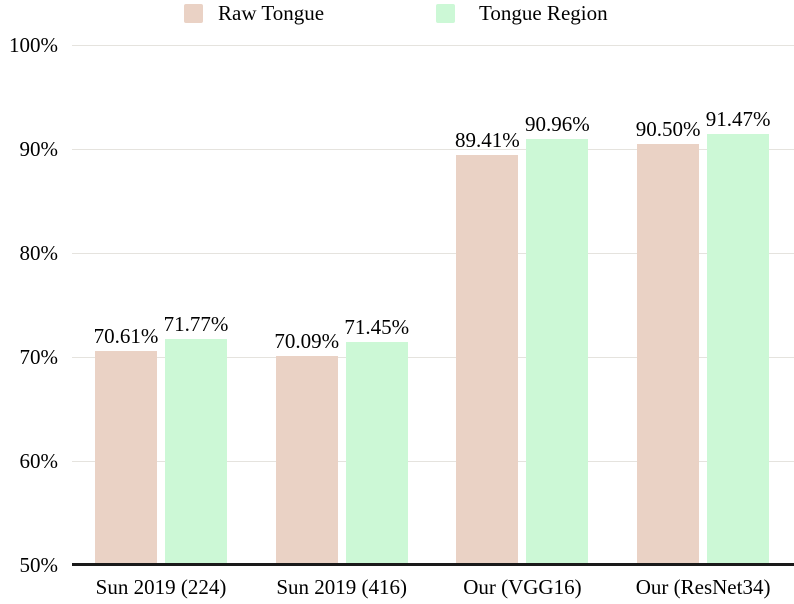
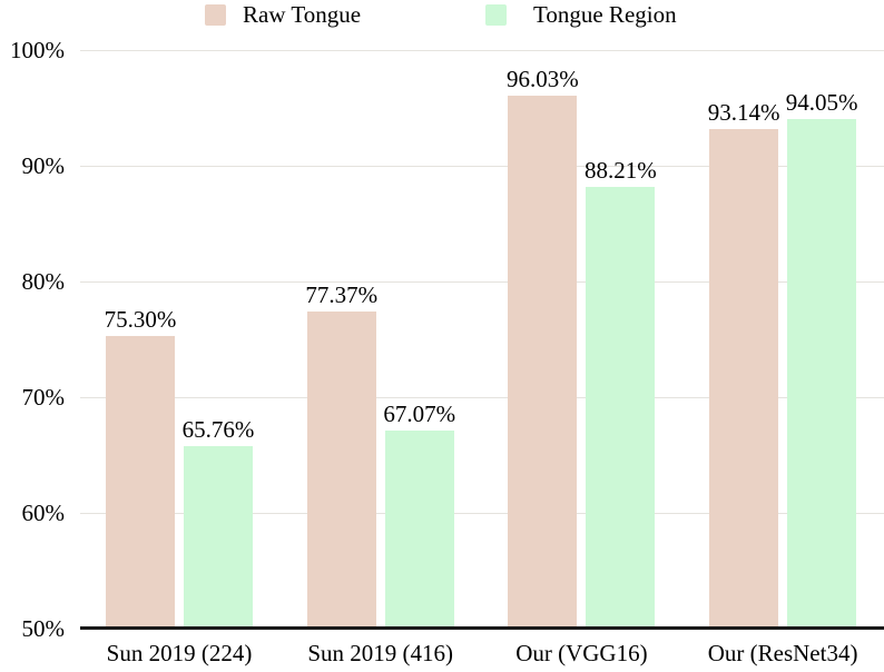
Raw Tongue/Sun 2019 (224): 70.61% -> 75.30%
Tongue Region/Sun 2019 (224): 71.77% -> 65.76%
Raw Tongue/Sun 2019 (416): 70.09% -> 77.37%
Tongue Region/Sun 2019 (416): 71.45% -> 67.07%
Raw Tongue/Our (VGG16): 89.41% -> 96.03%
Tongue Region/Our (VGG16): 90.96% -> 88.21%
Raw Tongue/Our (ResNet34): 90.50% -> 93.14%
Tongue Region/Our (ResNet34): 91.47% -> 94.05%
